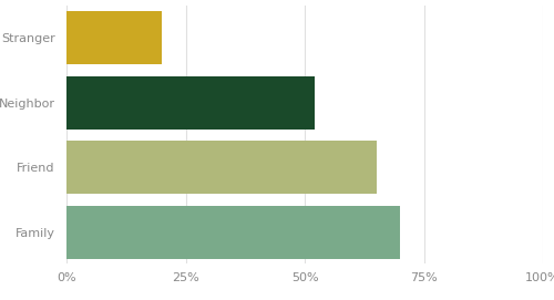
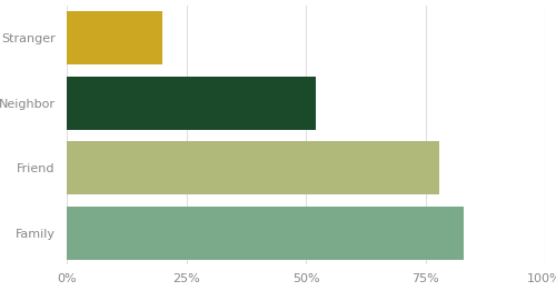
Friend: 65% -> 78%
Family: 70% -> 83%
